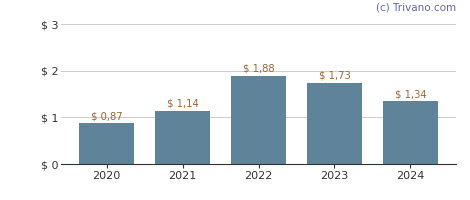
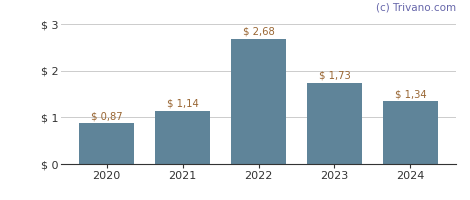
2022: 1,88 -> 2,68
